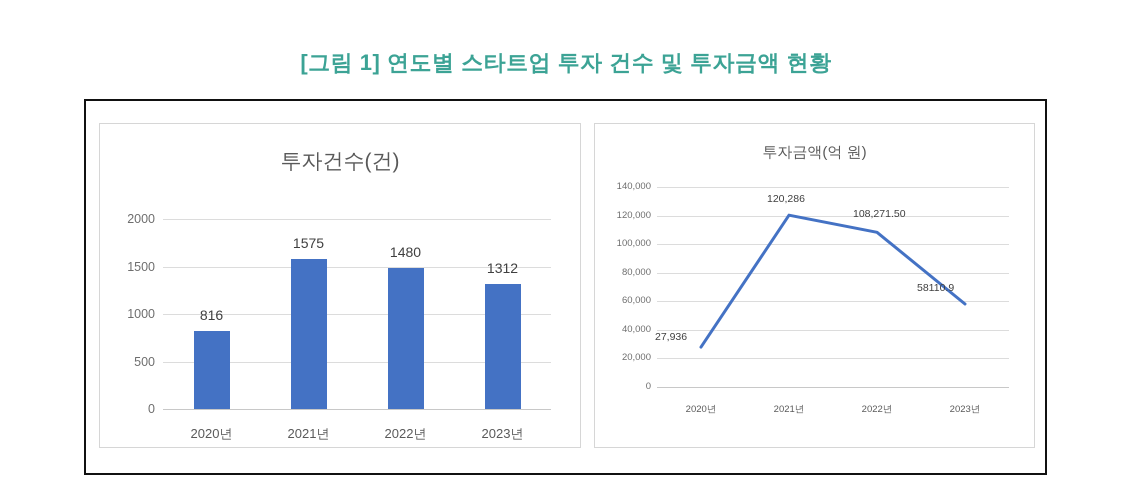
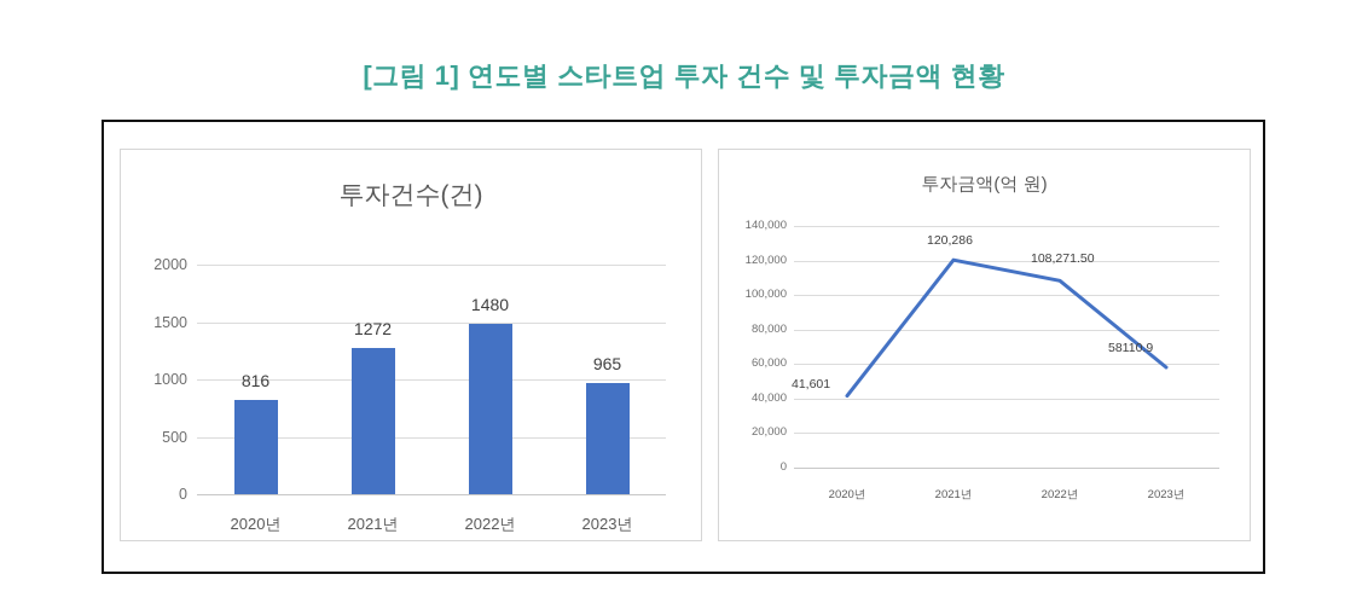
투자건수(건)/2021년: 1575 -> 1272
투자건수(건)/2023년: 1312 -> 965
투자금액(억 원)/2020년: 27,936 -> 41,601
